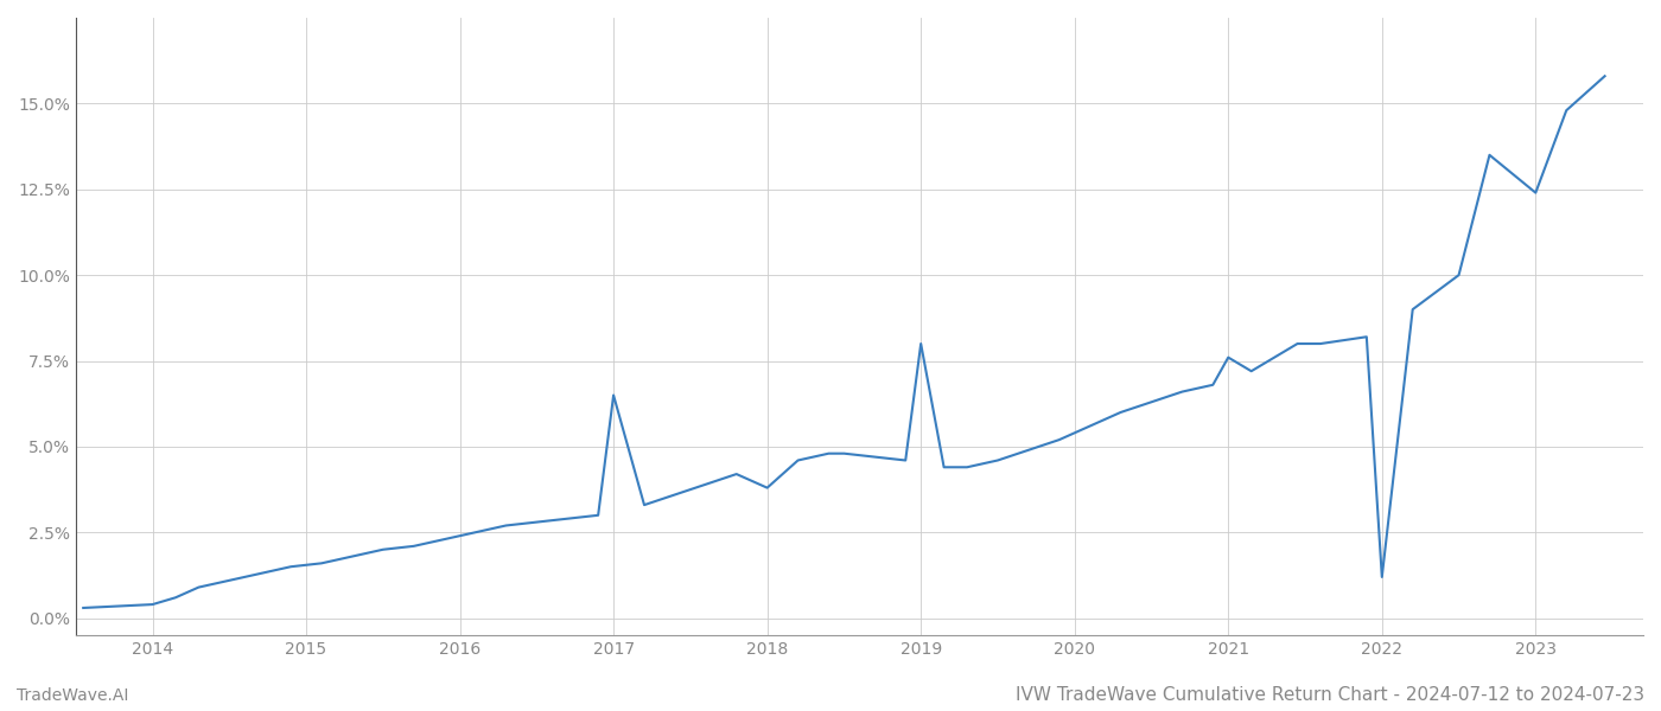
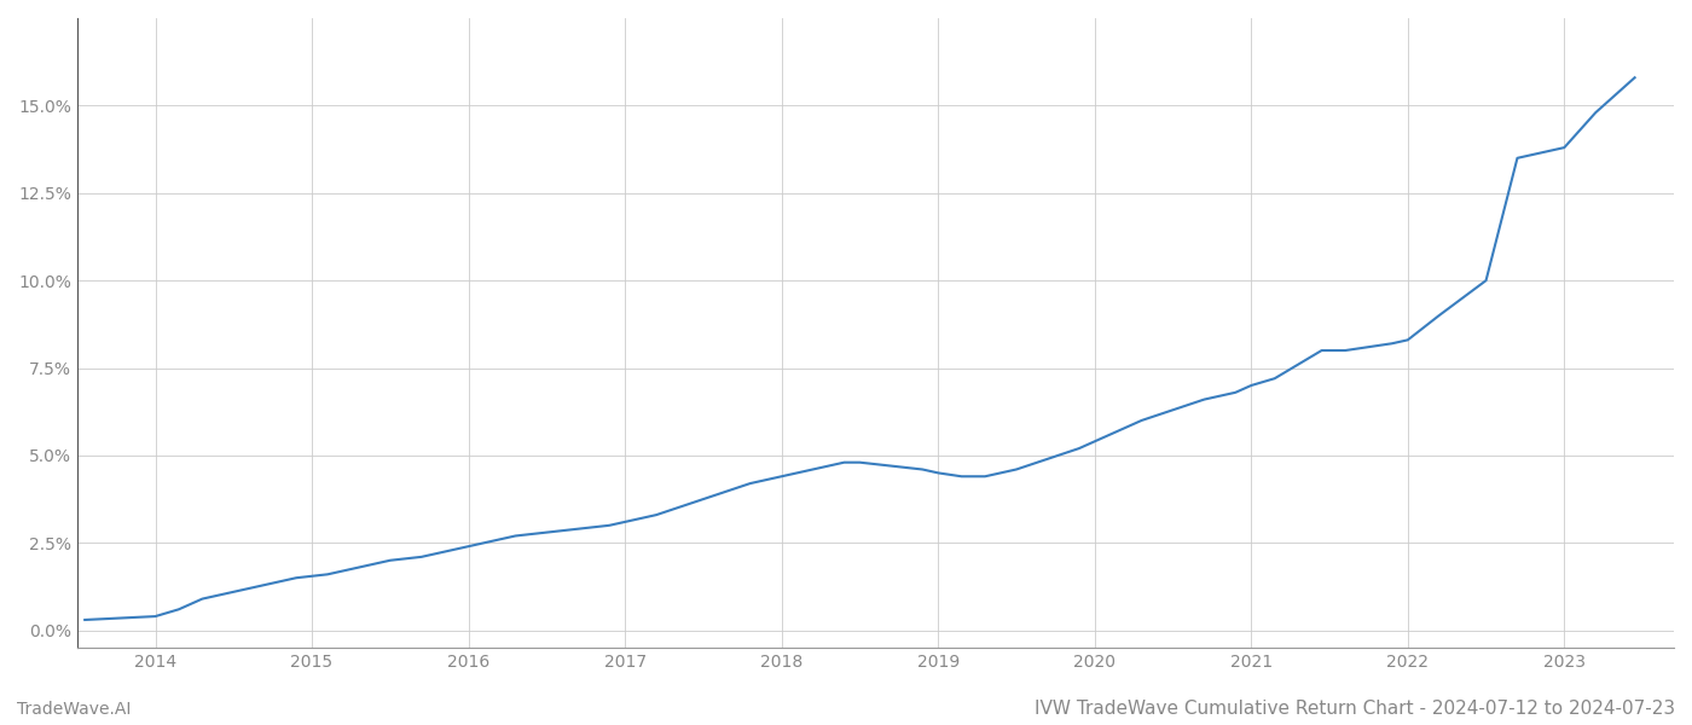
2017: 6.5% -> 3.1%
2018: 3.8% -> 4.4%
2019: 8.0% -> 4.5%
2021: 7.6% -> 7.0%
2022: 1.2% -> 8.3%
2023: 12.4% -> 13.8%
